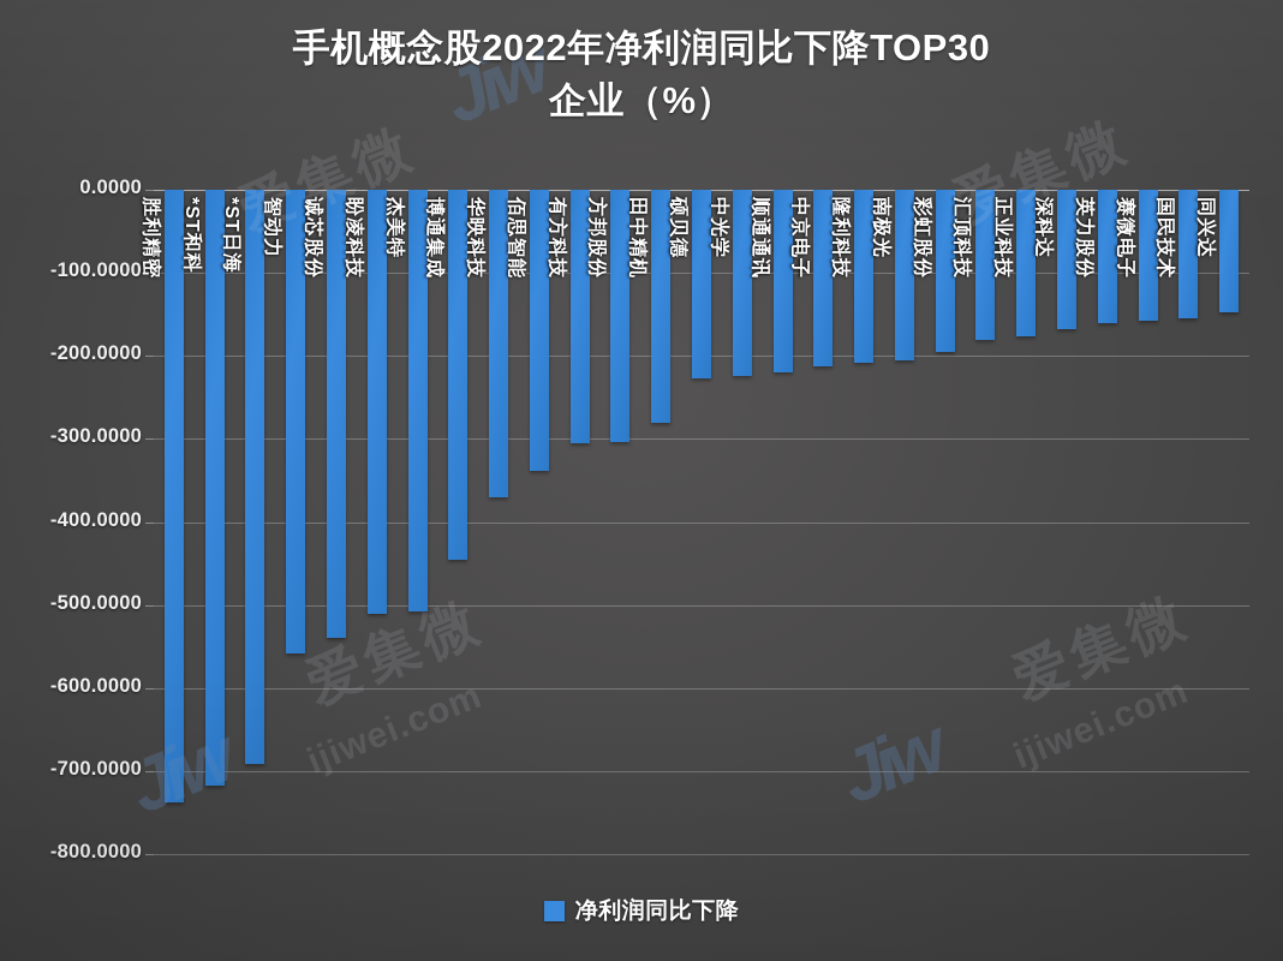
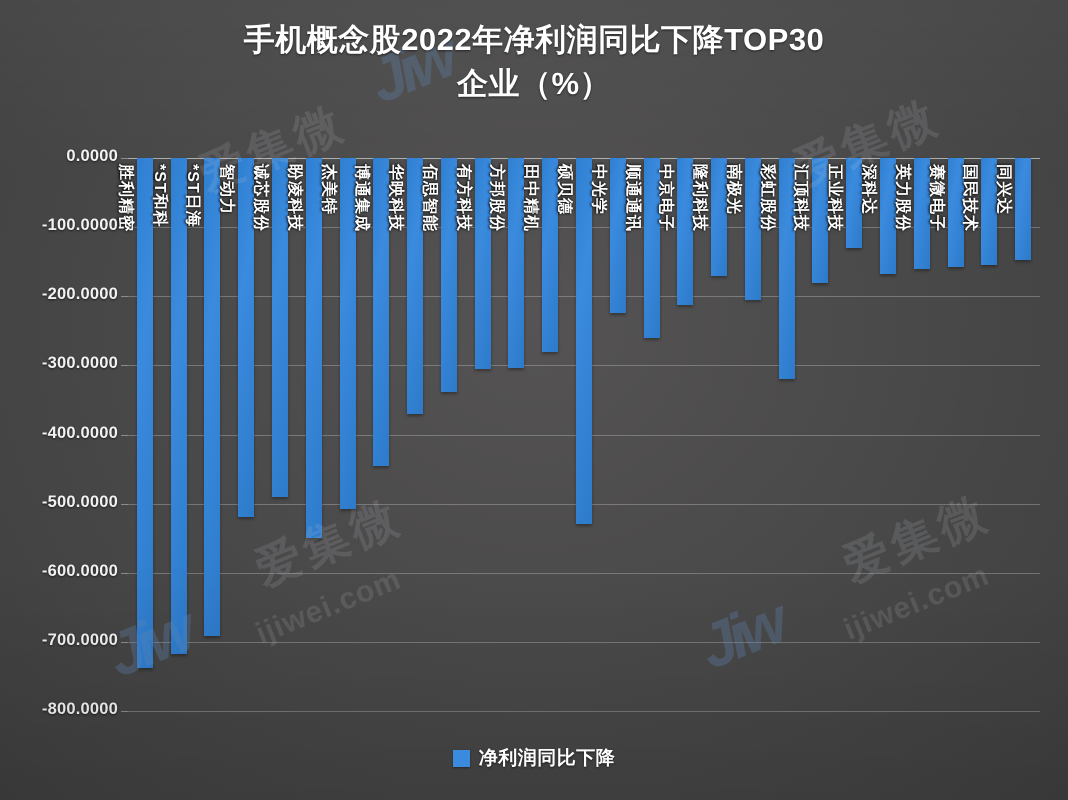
智动力: -560 -> -520
诚芯股份: -540 -> -490
盼凌科技: -510 -> -550
硕贝德: -230 -> -530
顺通通讯: -220 -> -260
隆利科技: -210 -> -170
彩虹股份: -200 -> -320
正业科技: -180 -> -130
